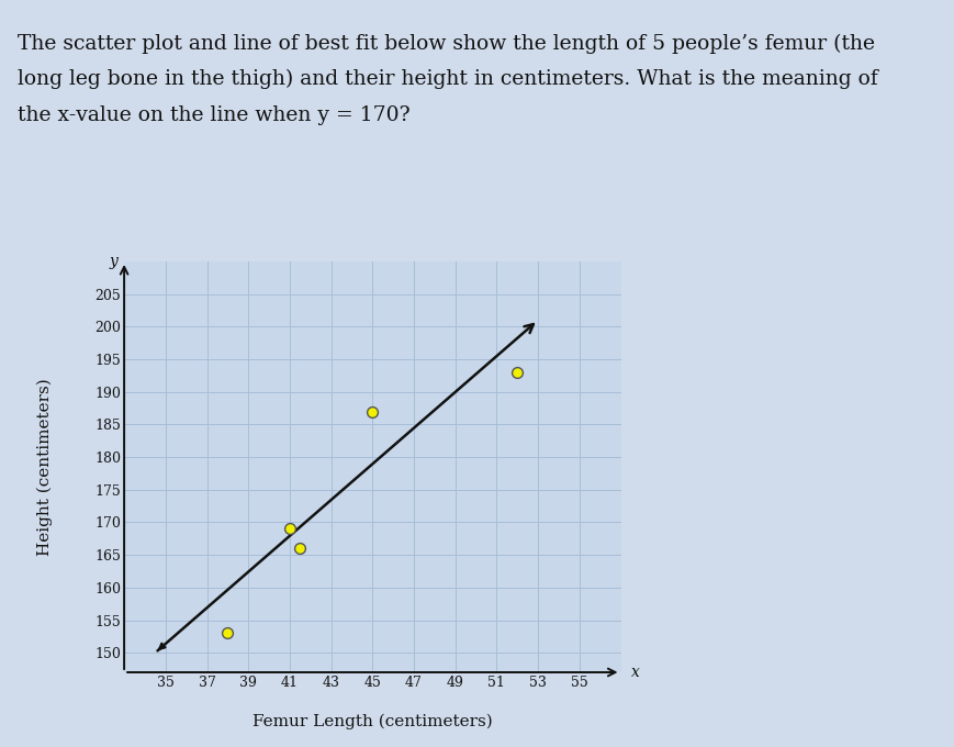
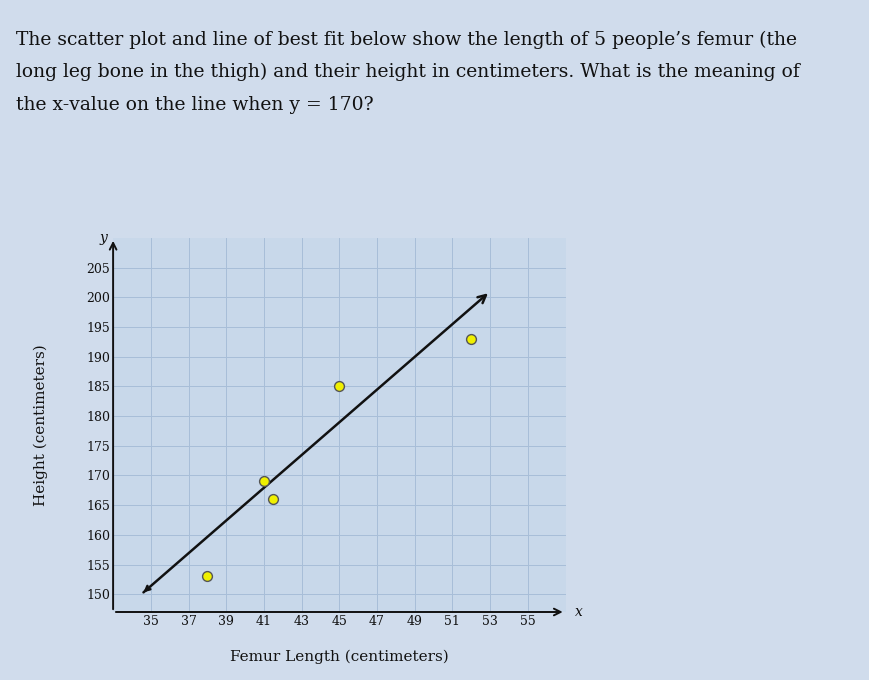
45: 187 -> 185
